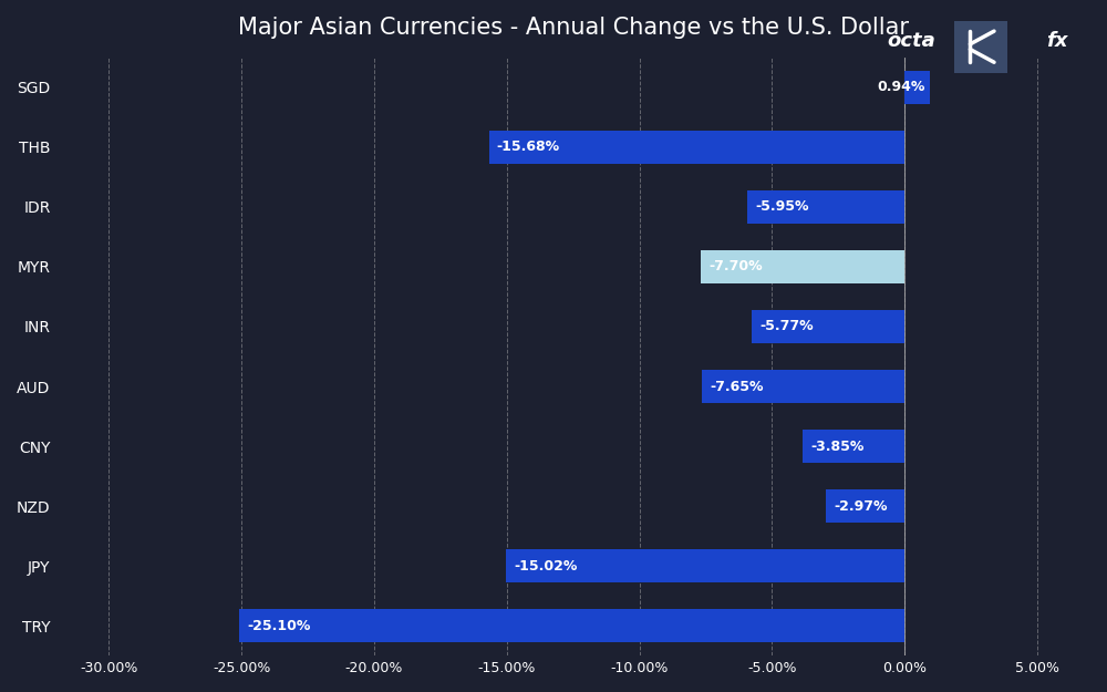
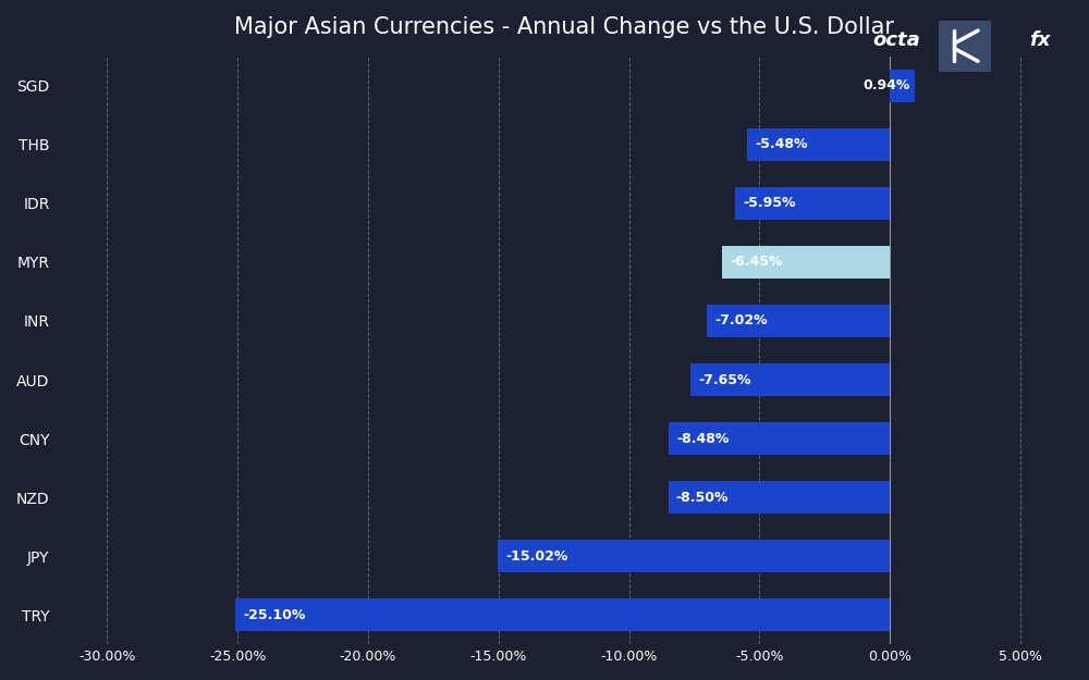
THB: -15.68% -> -5.48%
MYR: -7.70% -> -6.45%
INR: -5.77% -> -7.02%
CNY: -3.85% -> -8.48%
NZD: -2.97% -> -8.50%
